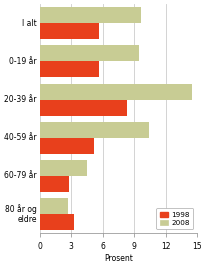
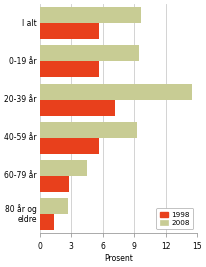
1998/20-39 år: 8.3 -> 7.2
2008/40-59 år: 10.4 -> 9.3
1998/40-59 år: 5.2 -> 5.7
1998/80 år og eldre: 3.3 -> 1.4
